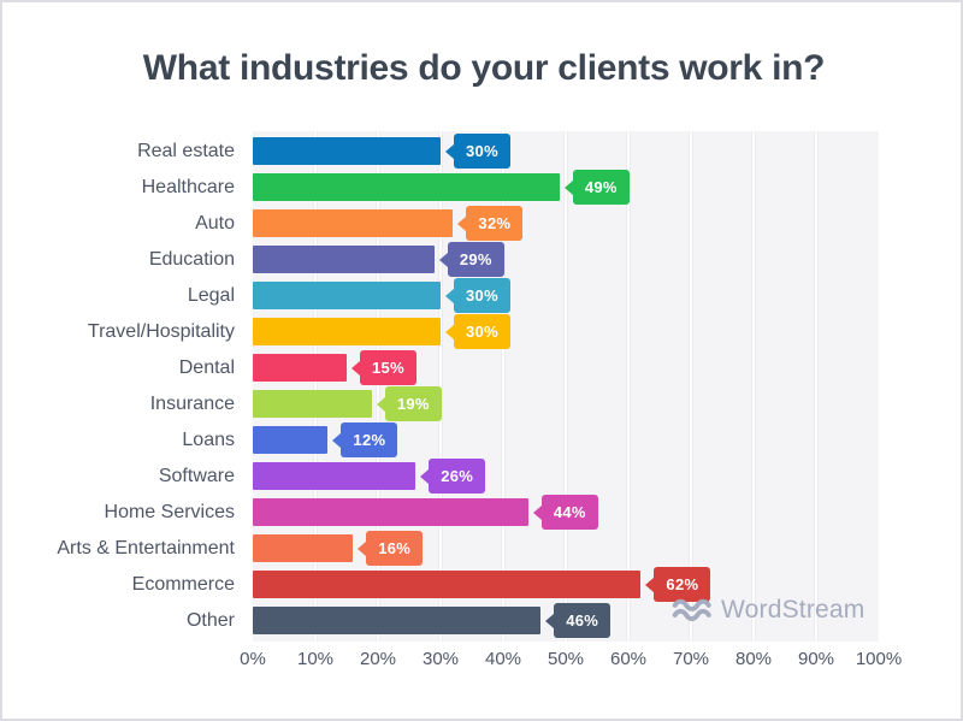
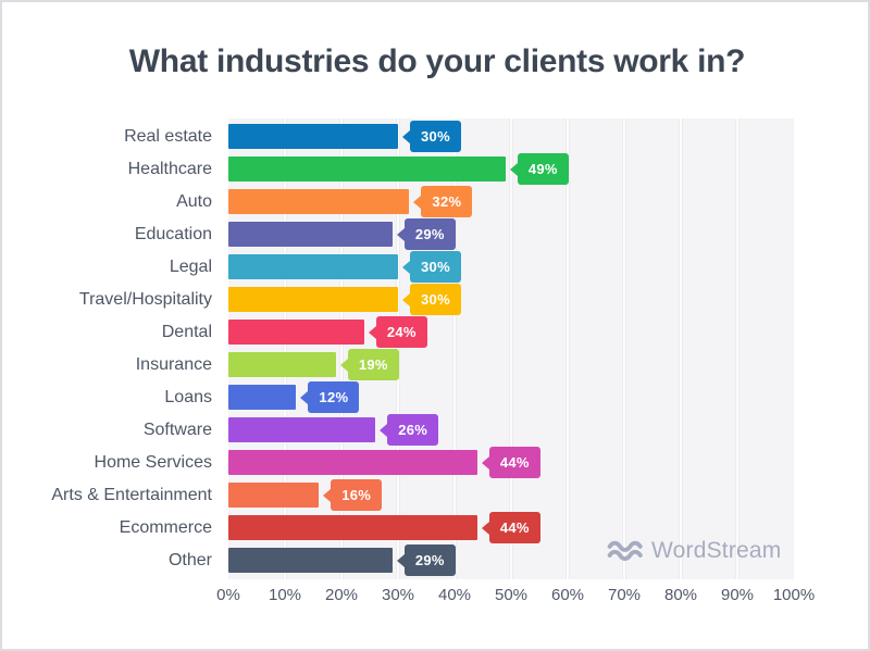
Dental: 15% -> 24%
Ecommerce: 62% -> 44%
Other: 46% -> 29%
